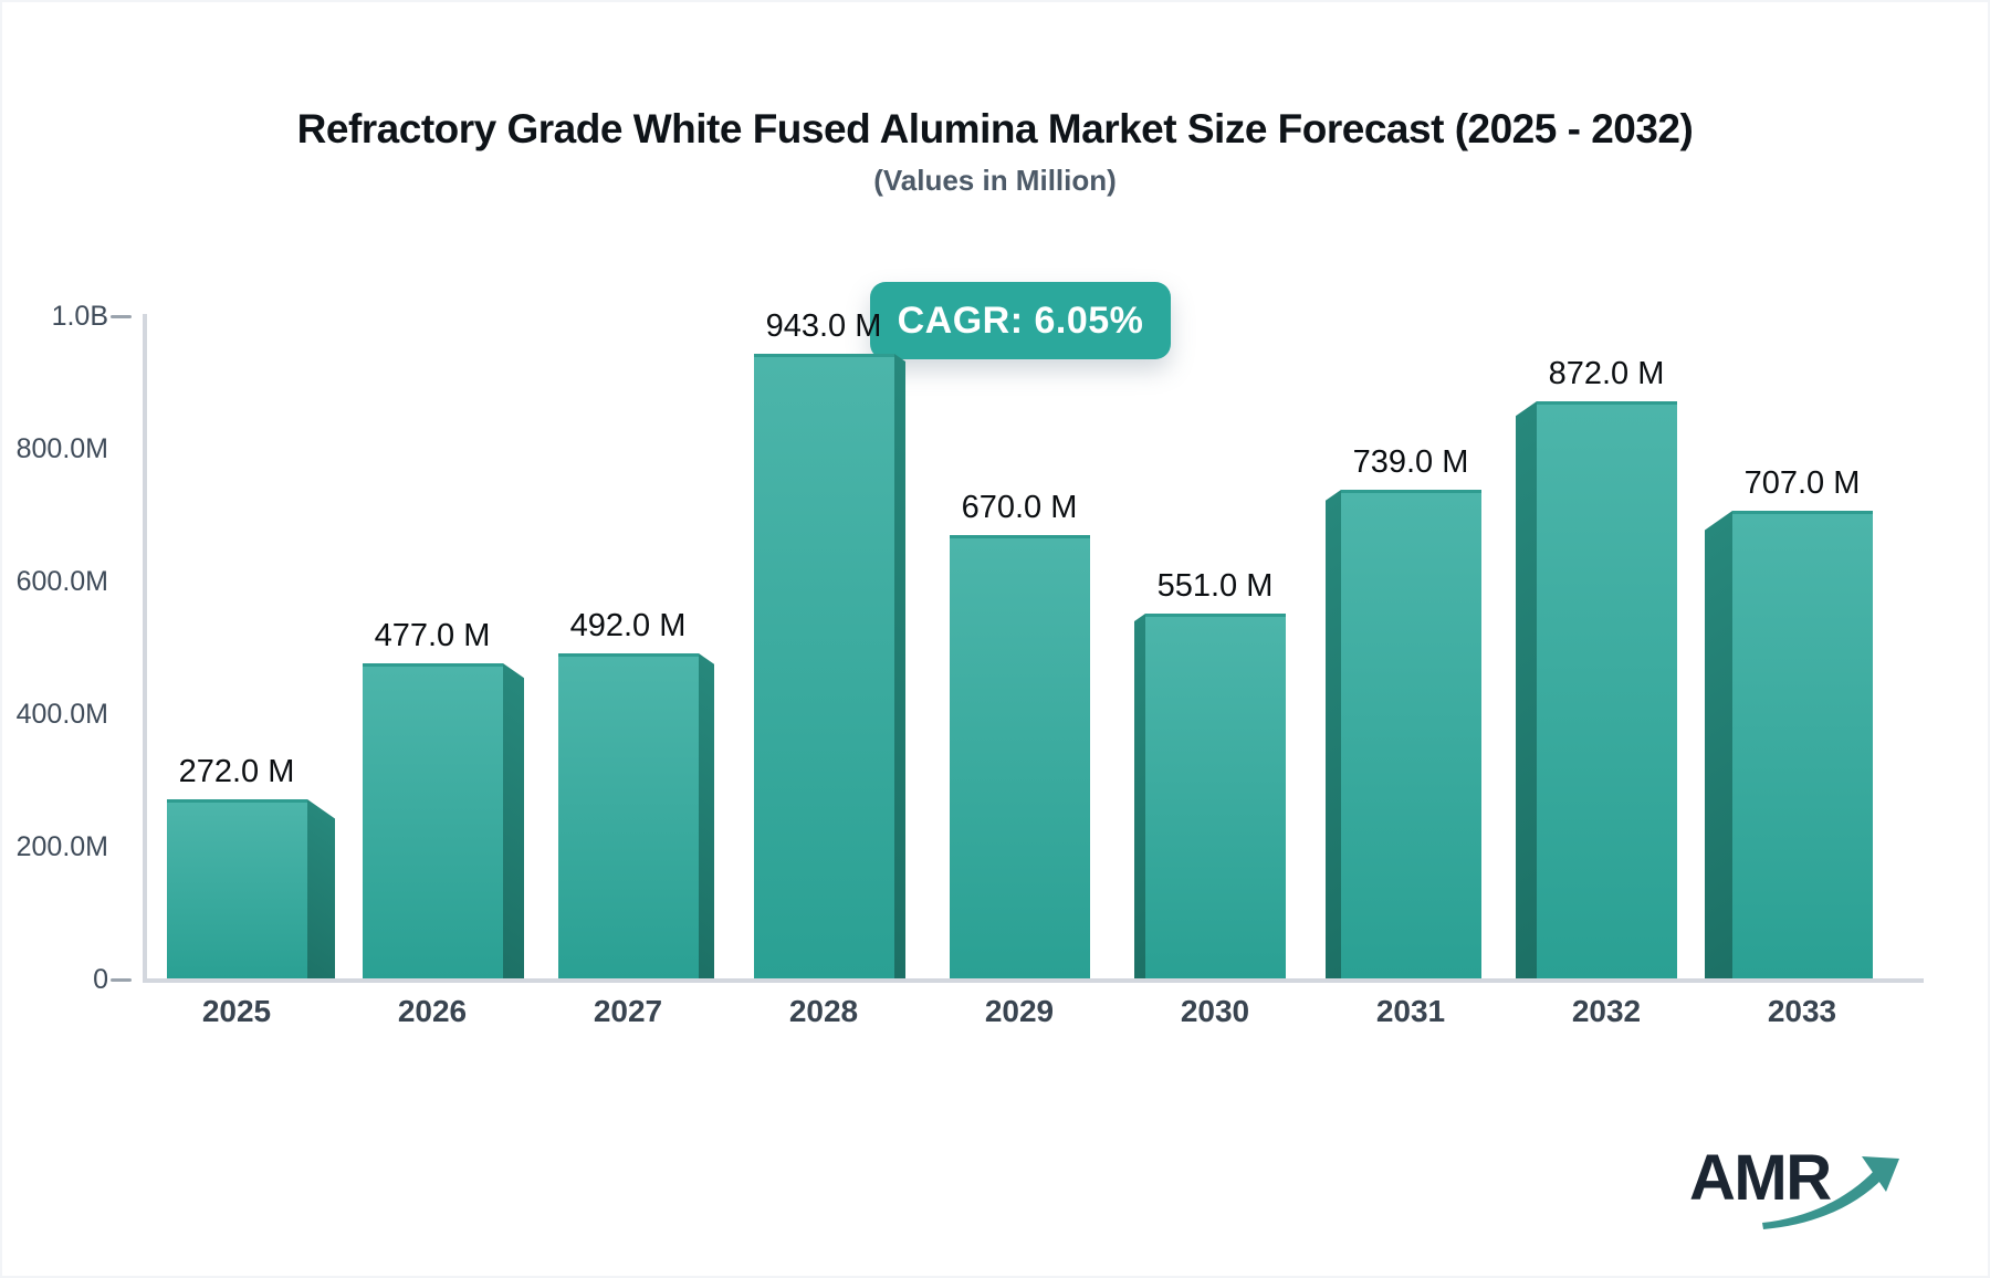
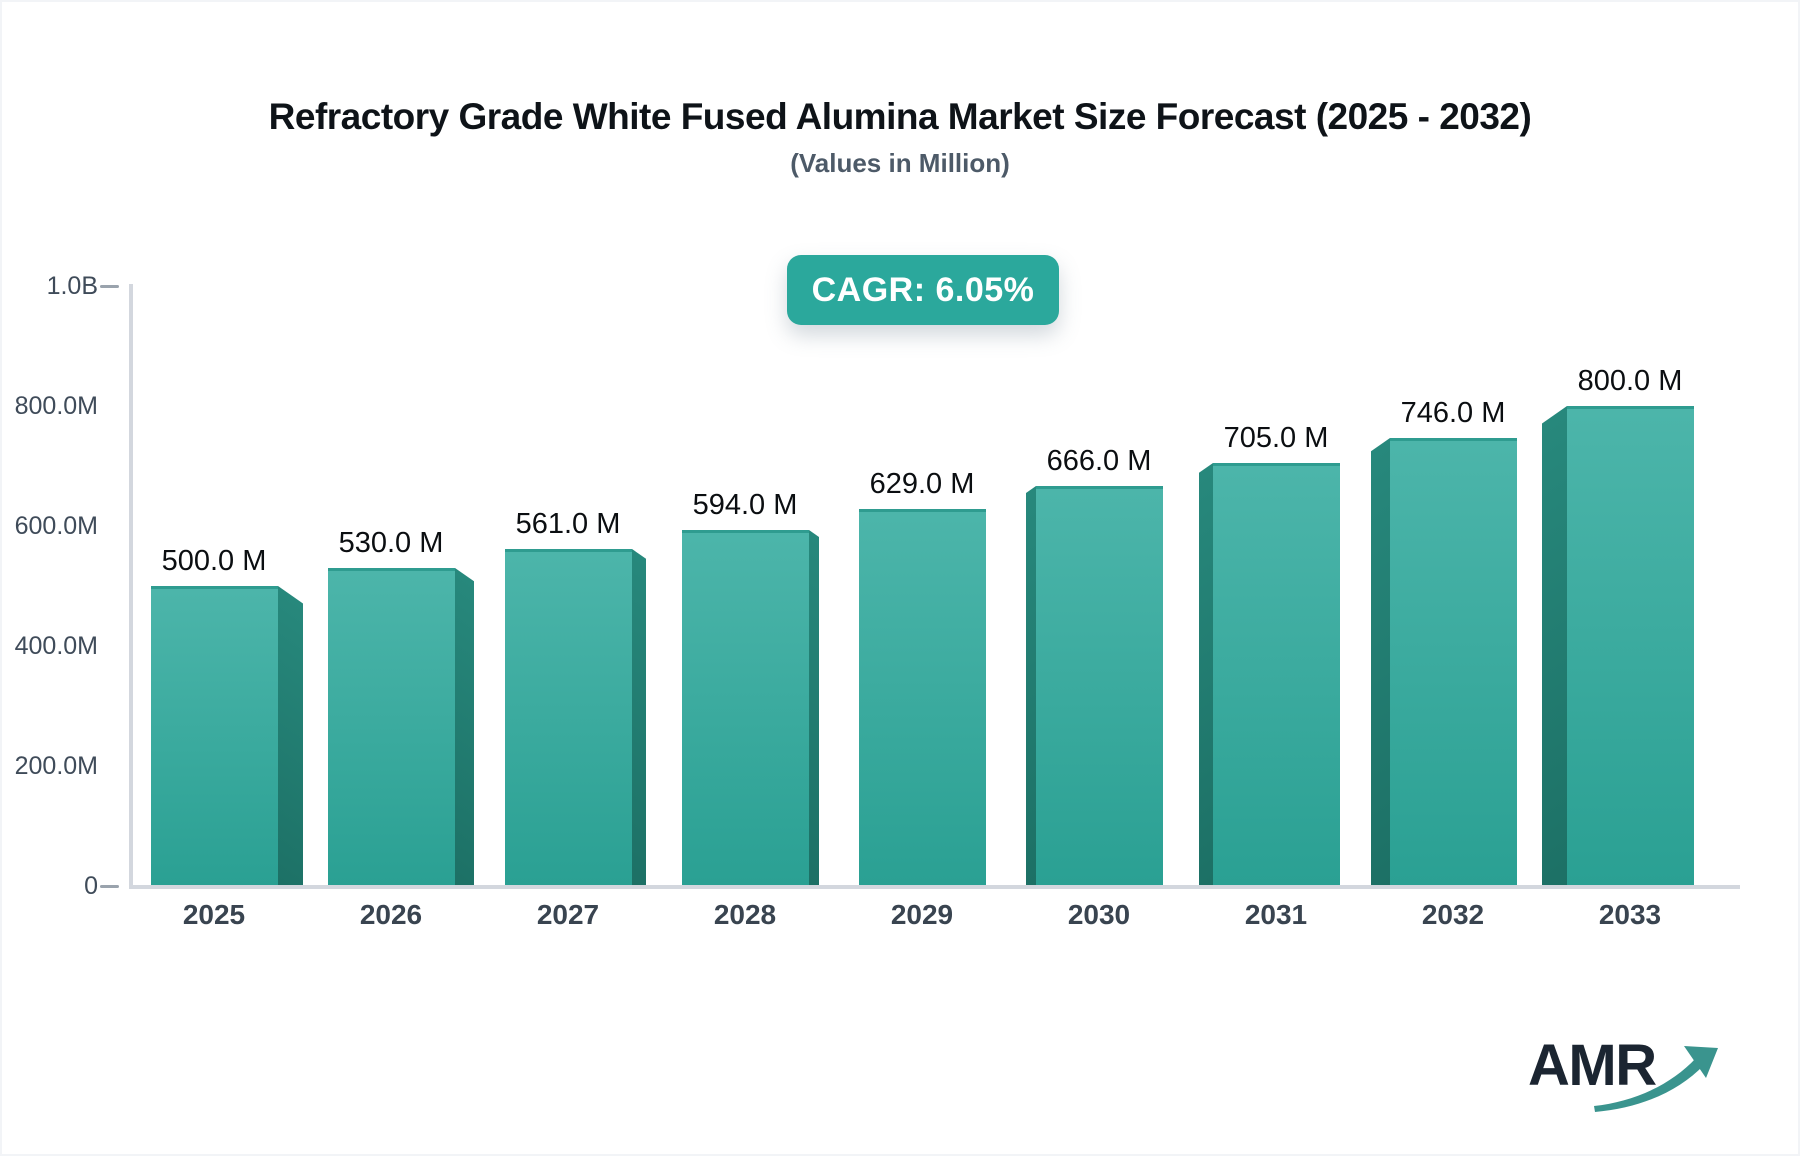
2025: 272.0 -> 500.0
2026: 477.0 -> 530.0
2027: 492.0 -> 561.0
2028: 943.0 -> 594.0
2029: 670.0 -> 629.0
2030: 551.0 -> 666.0
2031: 739.0 -> 705.0
2032: 872.0 -> 746.0
2033: 707.0 -> 800.0
